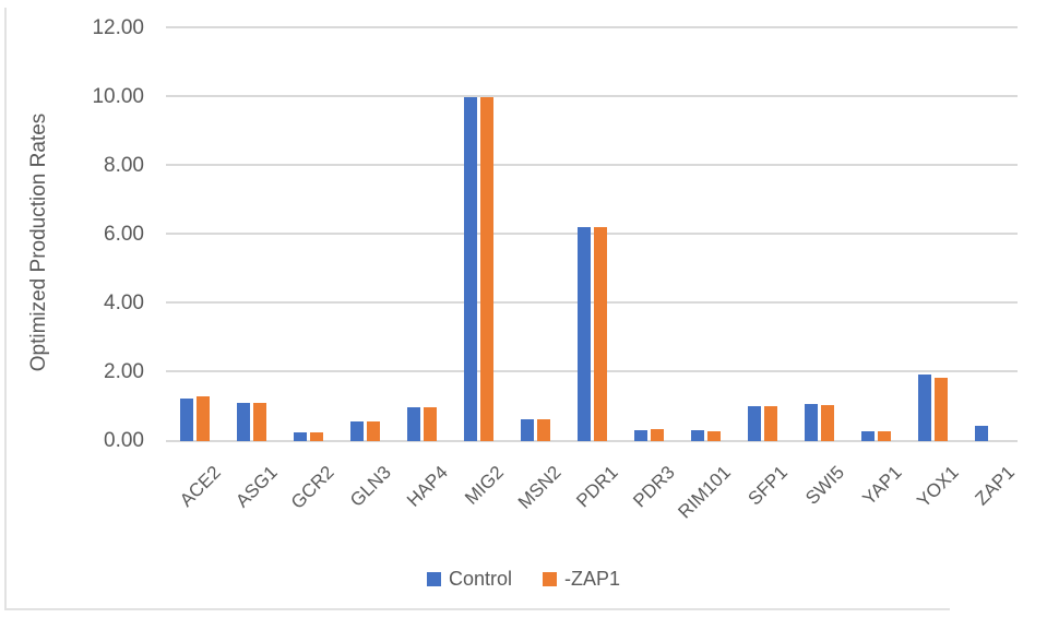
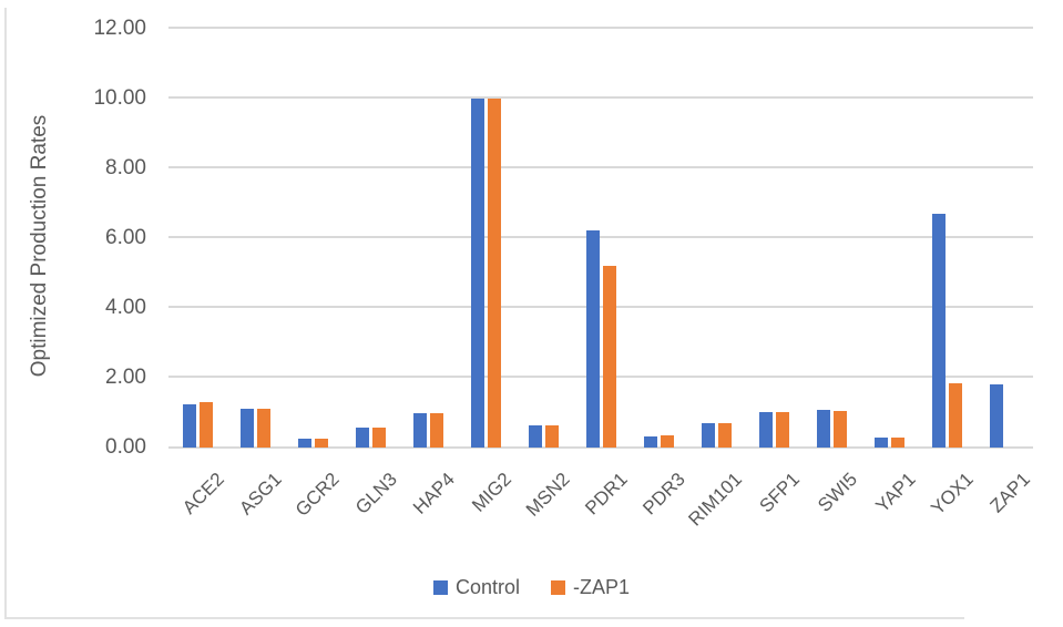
-ZAP1/PDR1: 6.2 -> 5.2
Control/RIM101: 0.3 -> 0.7
-ZAP1/RIM101: 0.3 -> 0.7
Control/YOX1: 1.9 -> 6.7
Control/ZAP1: 0.5 -> 1.8
